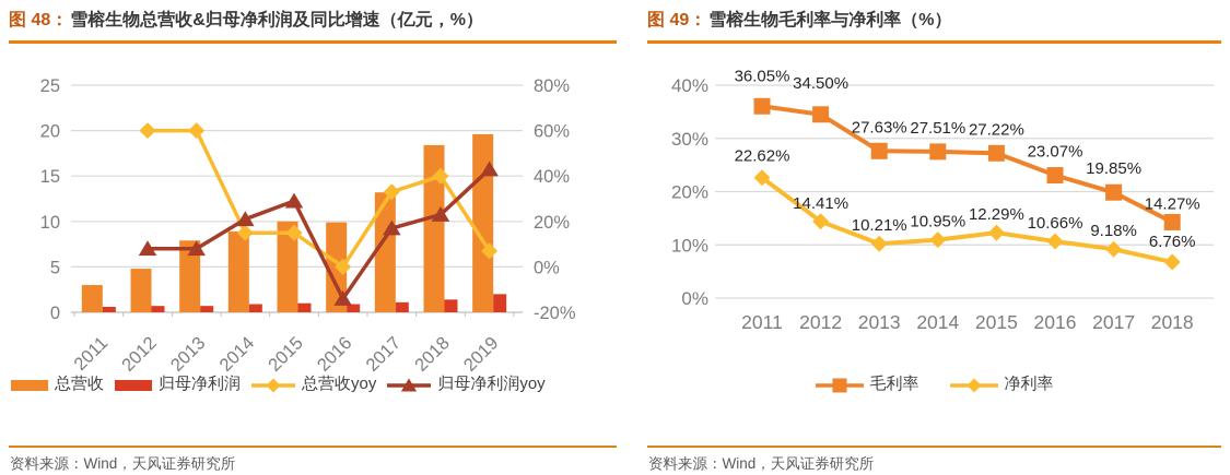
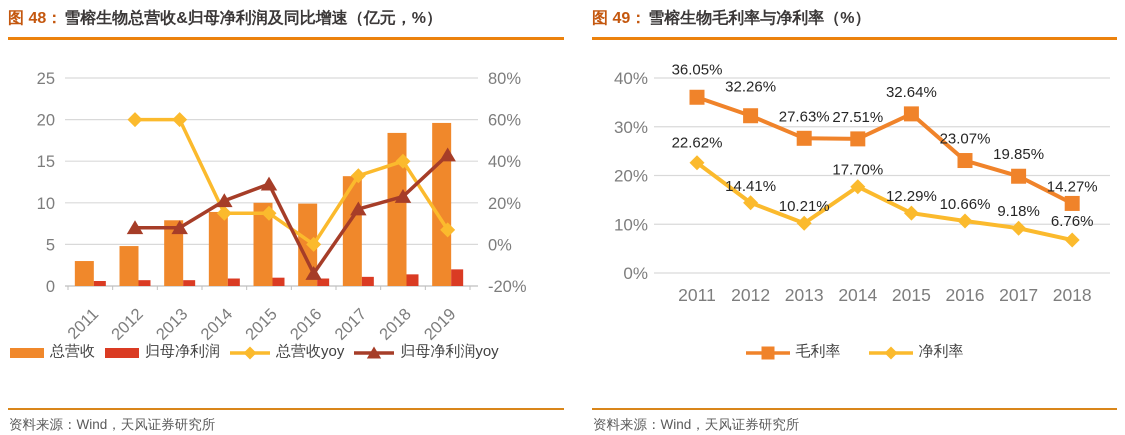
雪榕生物毛利率与净利率（%）/毛利率/2012: 34.50% -> 32.26%
雪榕生物毛利率与净利率（%）/净利率/2014: 10.95% -> 17.70%
雪榕生物毛利率与净利率（%）/毛利率/2015: 27.22% -> 32.64%
